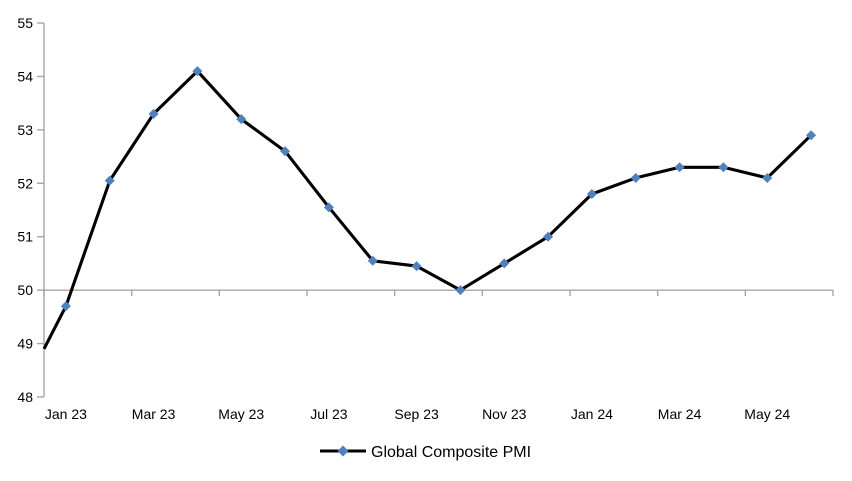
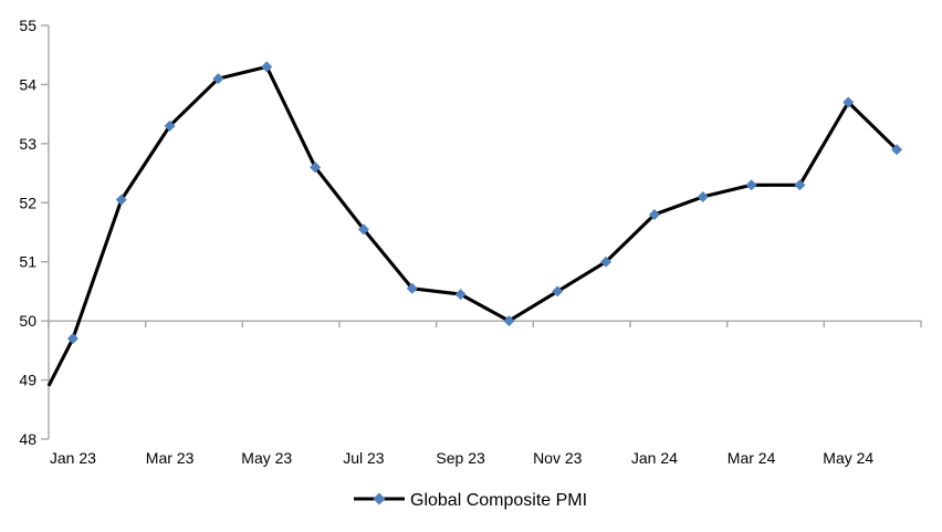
May 23: 53.2 -> 54.3
May 24: 52.1 -> 53.7
